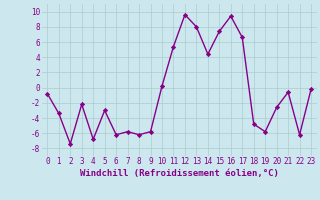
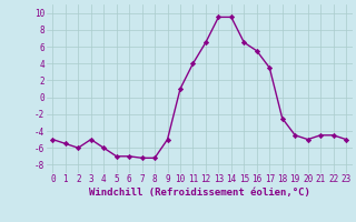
0: -0.8 -> -5.0
1: -3.4 -> -5.5
2: -7.4 -> -6.0
3: -2.2 -> -5.0
4: -6.8 -> -6.0
5: -3.0 -> -7.0
6: -6.2 -> -7.0
7: -5.8 -> -7.2
8: -6.2 -> -7.2
9: -5.8 -> -5.0
10: 0.2 -> 1.0
11: 5.4 -> 4.0
12: 9.6 -> 6.5
13: 8.0 -> 9.5
14: 4.4 -> 9.5
15: 7.4 -> 6.5
16: 9.4 -> 5.5
17: 6.6 -> 3.5
18: -4.8 -> -2.5
19: -5.8 -> -4.5
20: -2.6 -> -5.0
21: -0.6 -> -4.5
22: -6.2 -> -4.5
23: -0.2 -> -5.0
